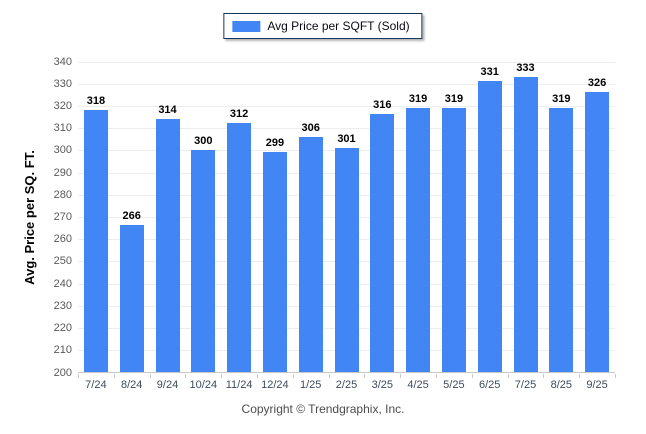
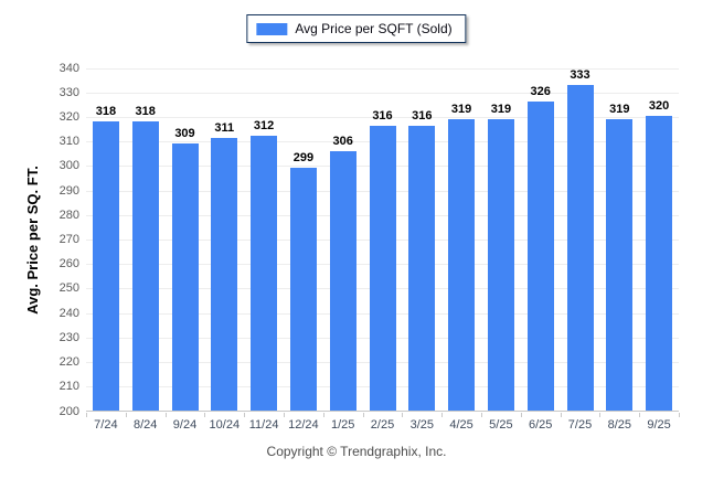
8/24: 266 -> 318
9/24: 314 -> 309
10/24: 300 -> 311
2/25: 301 -> 316
6/25: 331 -> 326
9/25: 326 -> 320
